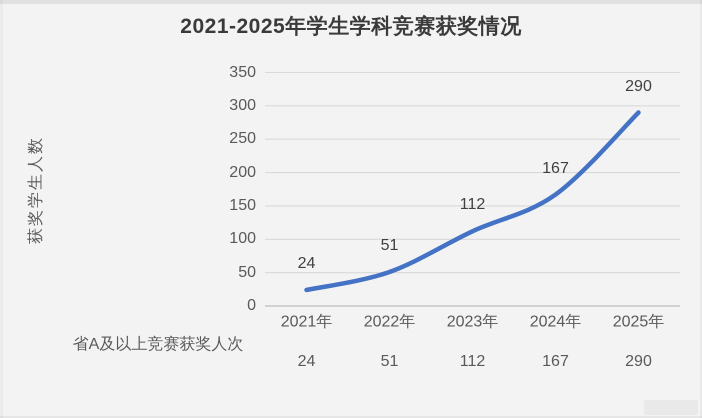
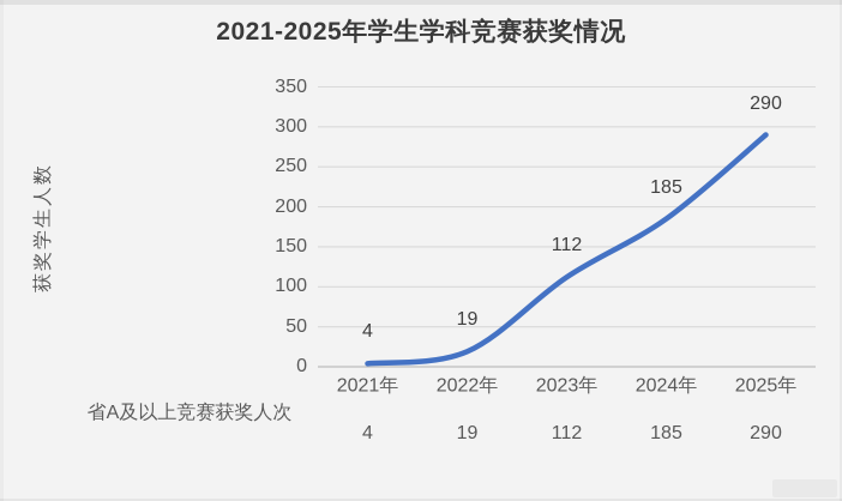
2021年: 24 -> 4
2022年: 51 -> 19
2024年: 167 -> 185
